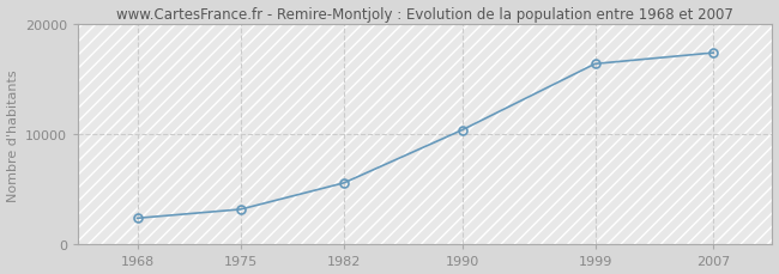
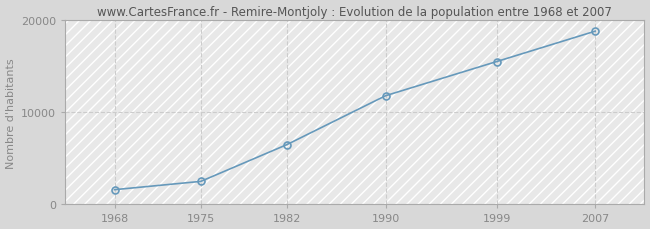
1968: 2400 -> 1600
1975: 3200 -> 2500
1982: 5600 -> 6500
1990: 10400 -> 11800
1999: 16400 -> 15500
2007: 17400 -> 18800
